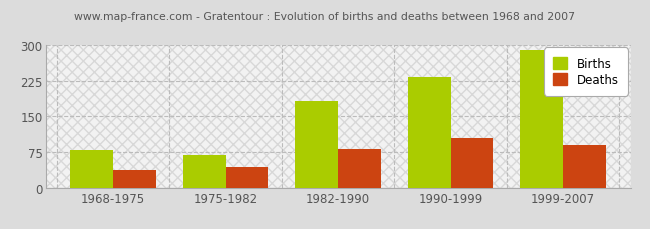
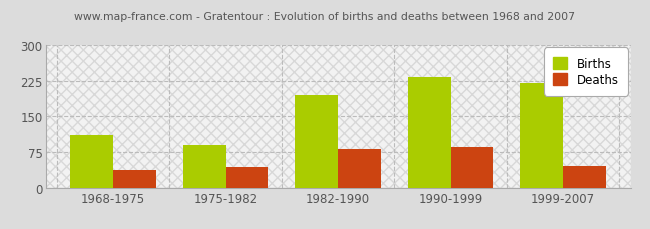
Births/1968-1975: 80 -> 110
Births/1975-1982: 68 -> 90
Births/1982-1990: 182 -> 195
Deaths/1990-1999: 105 -> 85
Births/1999-2007: 290 -> 220
Deaths/1999-2007: 90 -> 45
